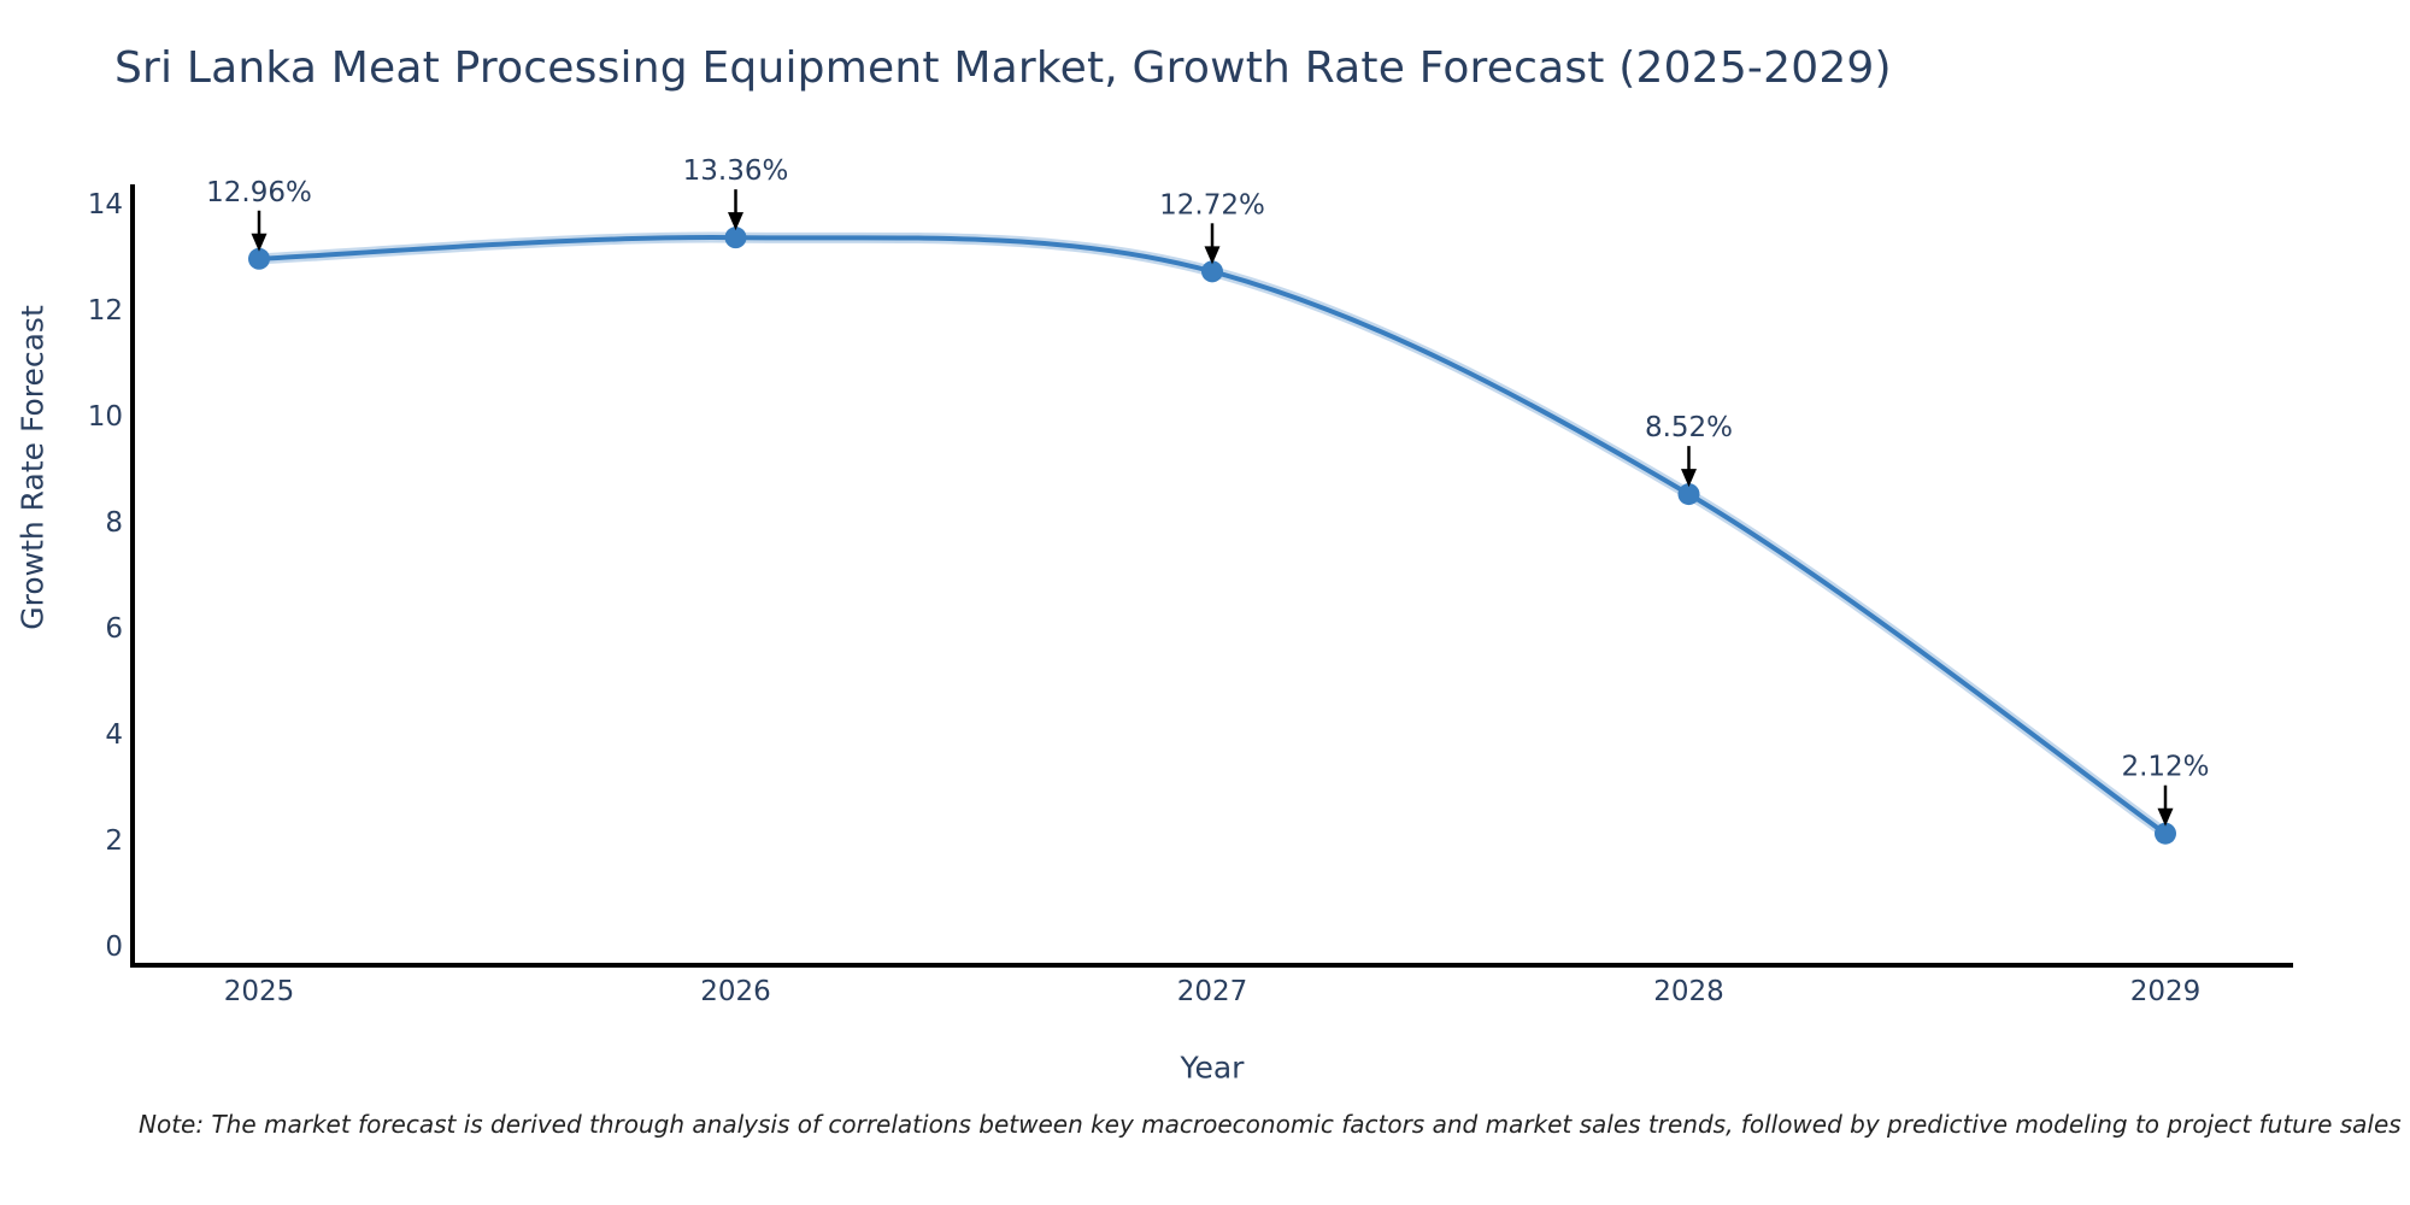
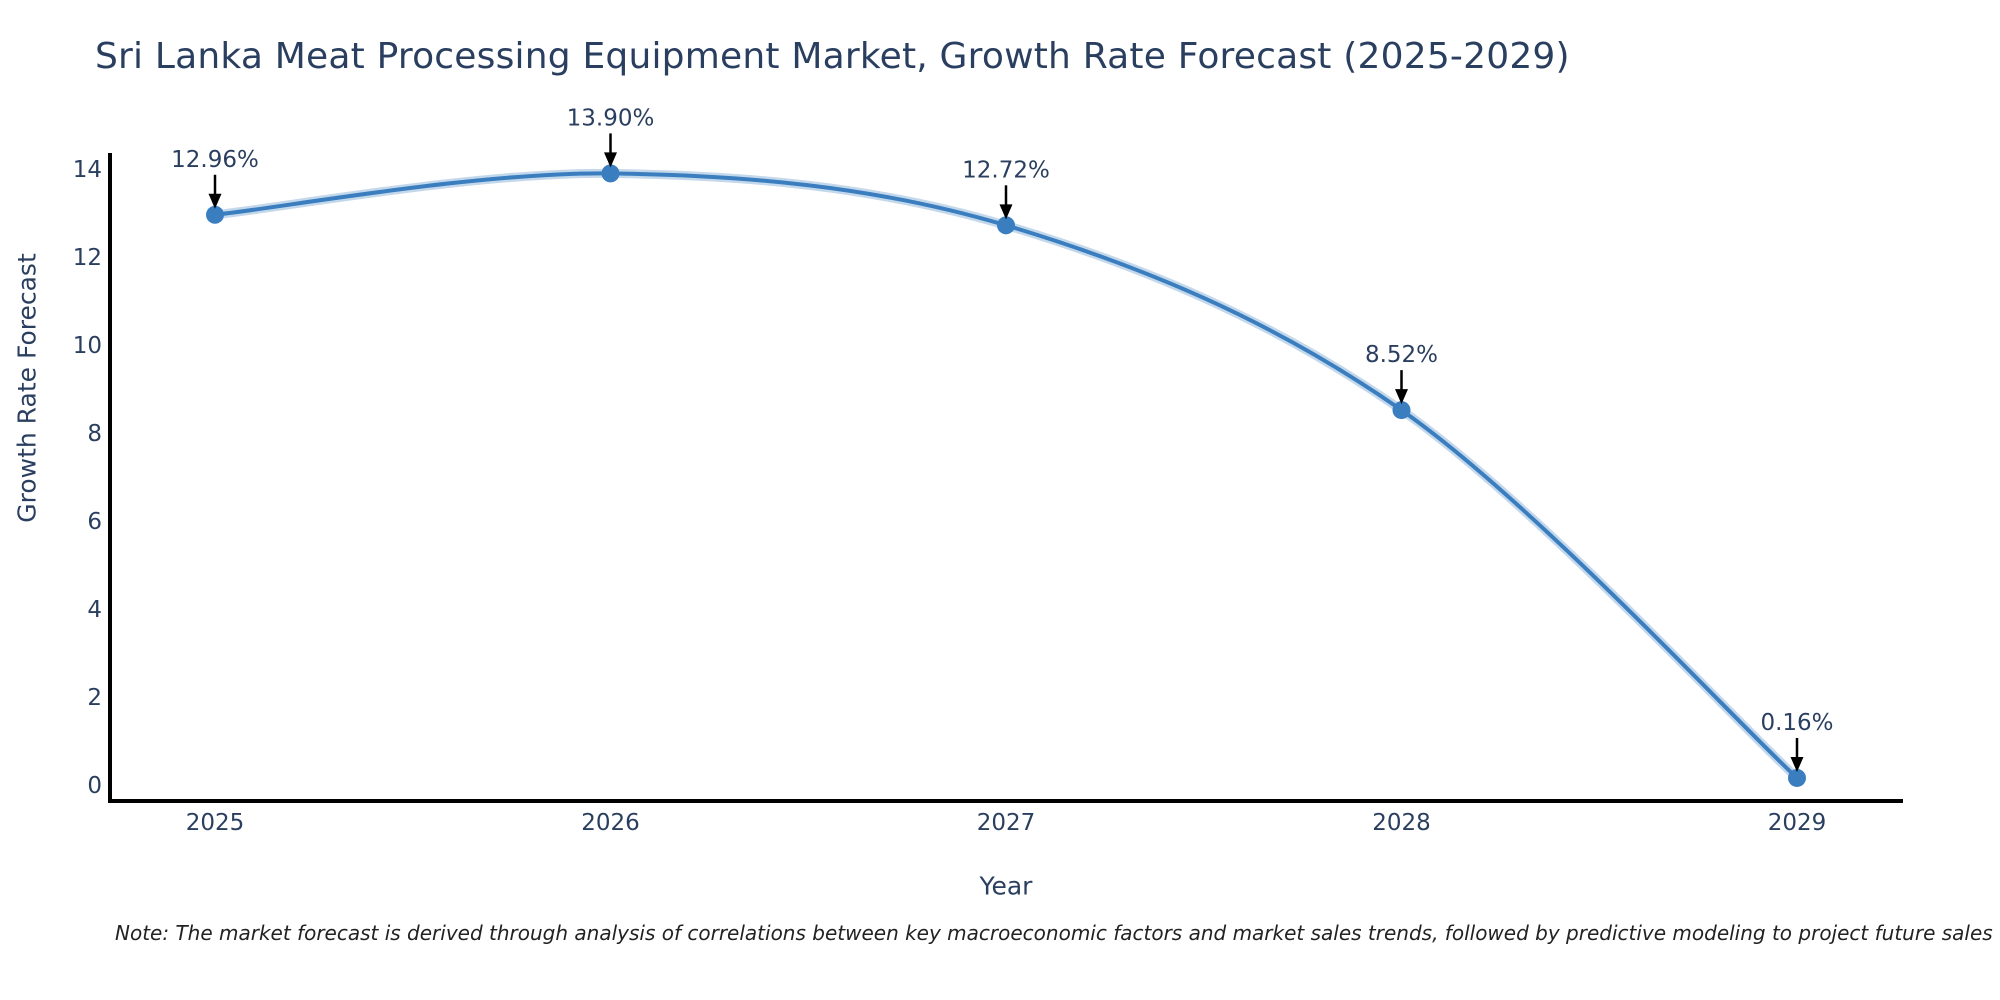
2026: 13.36% -> 13.90%
2029: 2.12% -> 0.16%
